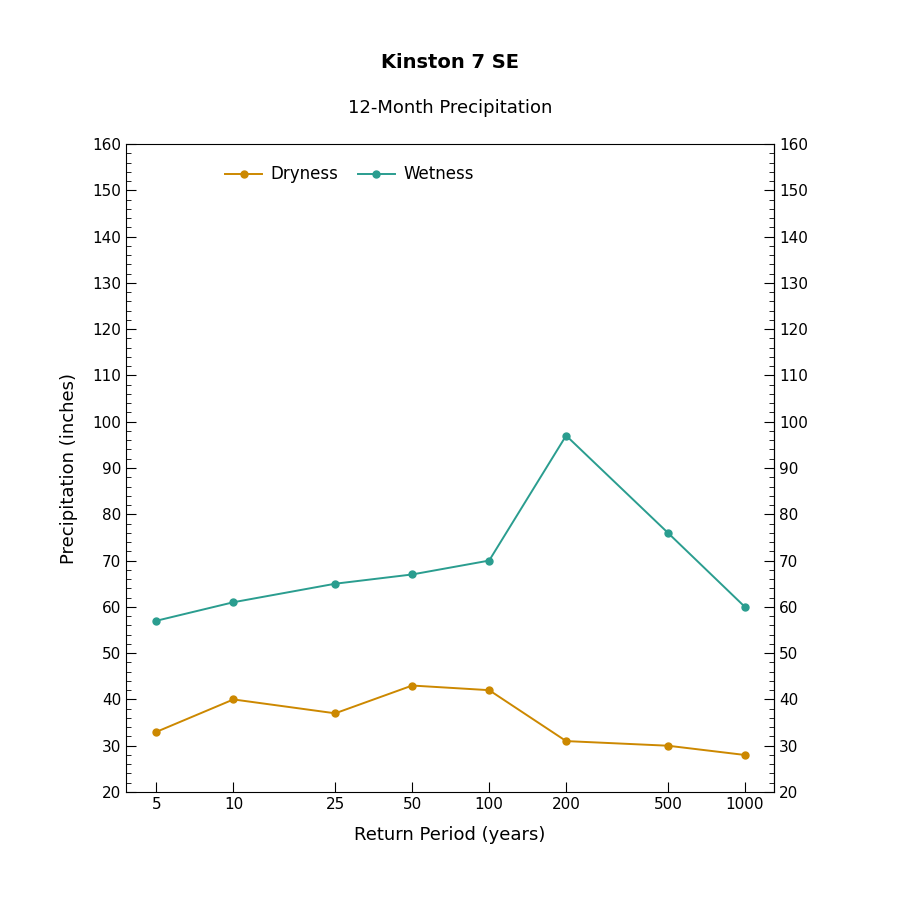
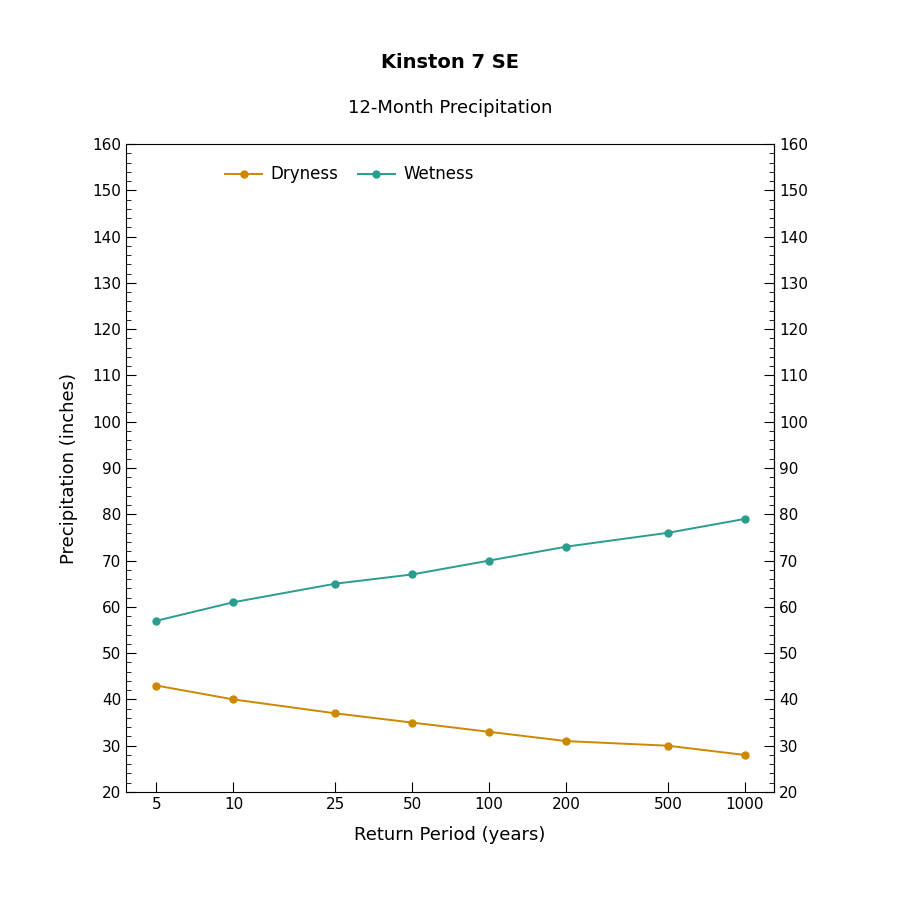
Dryness/5: 33 -> 43
Dryness/50: 43 -> 35
Dryness/100: 42 -> 33
Wetness/200: 97 -> 73
Wetness/1000: 60 -> 79
